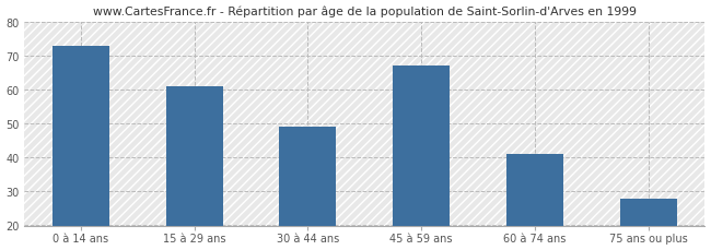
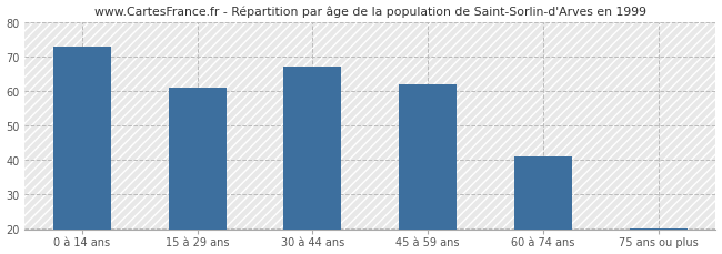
30 à 44 ans: 49 -> 67
45 à 59 ans: 67 -> 62
75 ans ou plus: 28 -> 20
